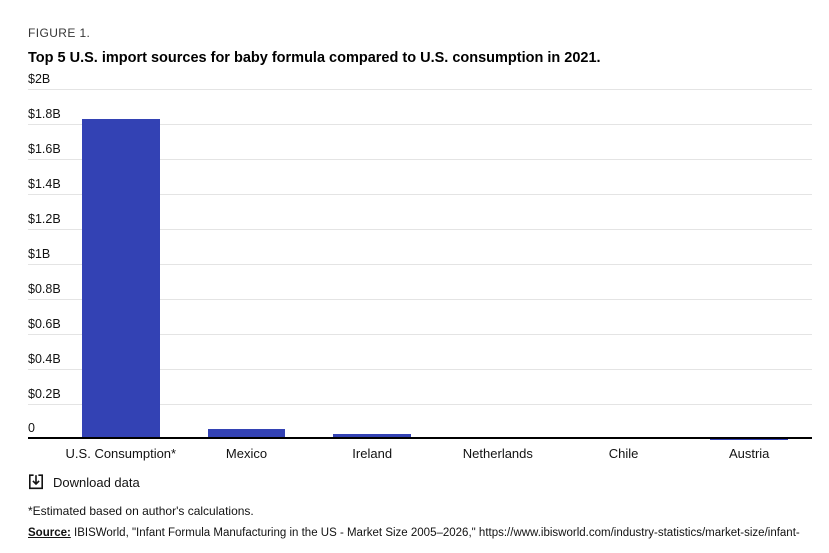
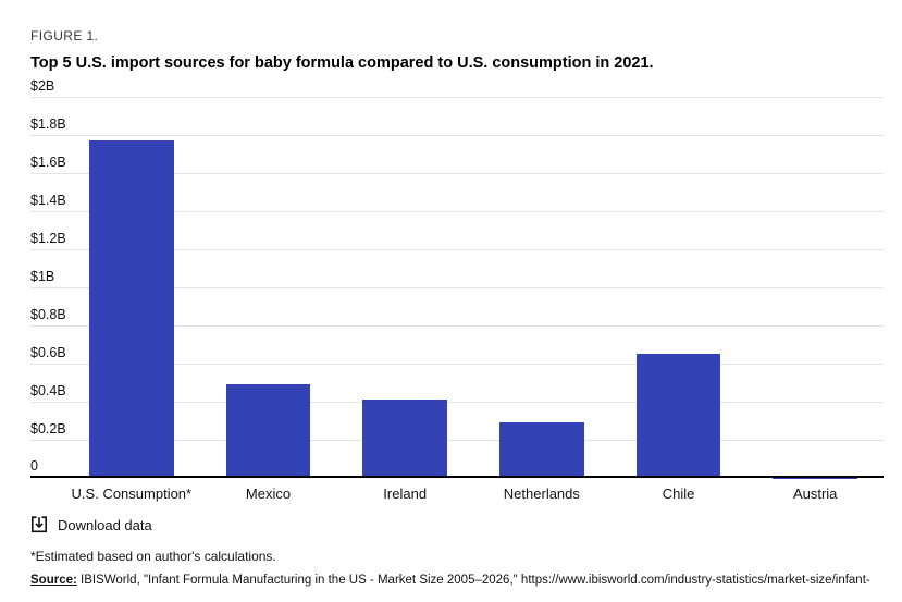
U.S. Consumption*: $1.83B -> $1.77B
Mexico: $0.06B -> $0.49B
Ireland: $0.03B -> $0.41B
Netherlands: $0.01B -> $0.29B
Chile: $0.01B -> $0.65B
